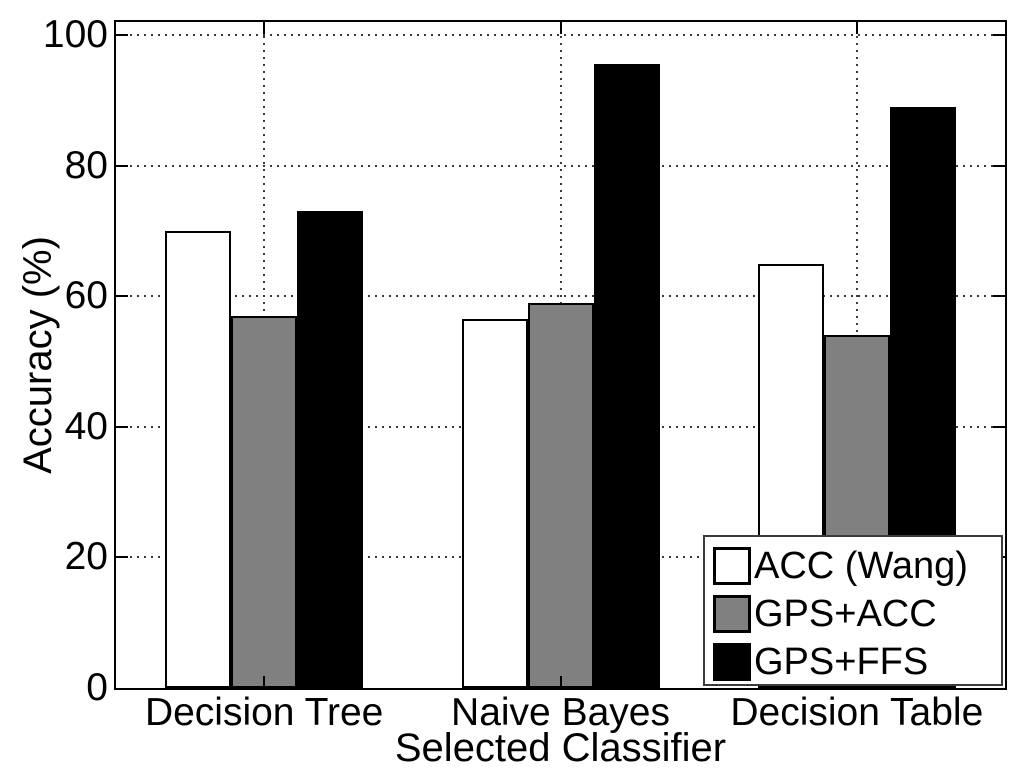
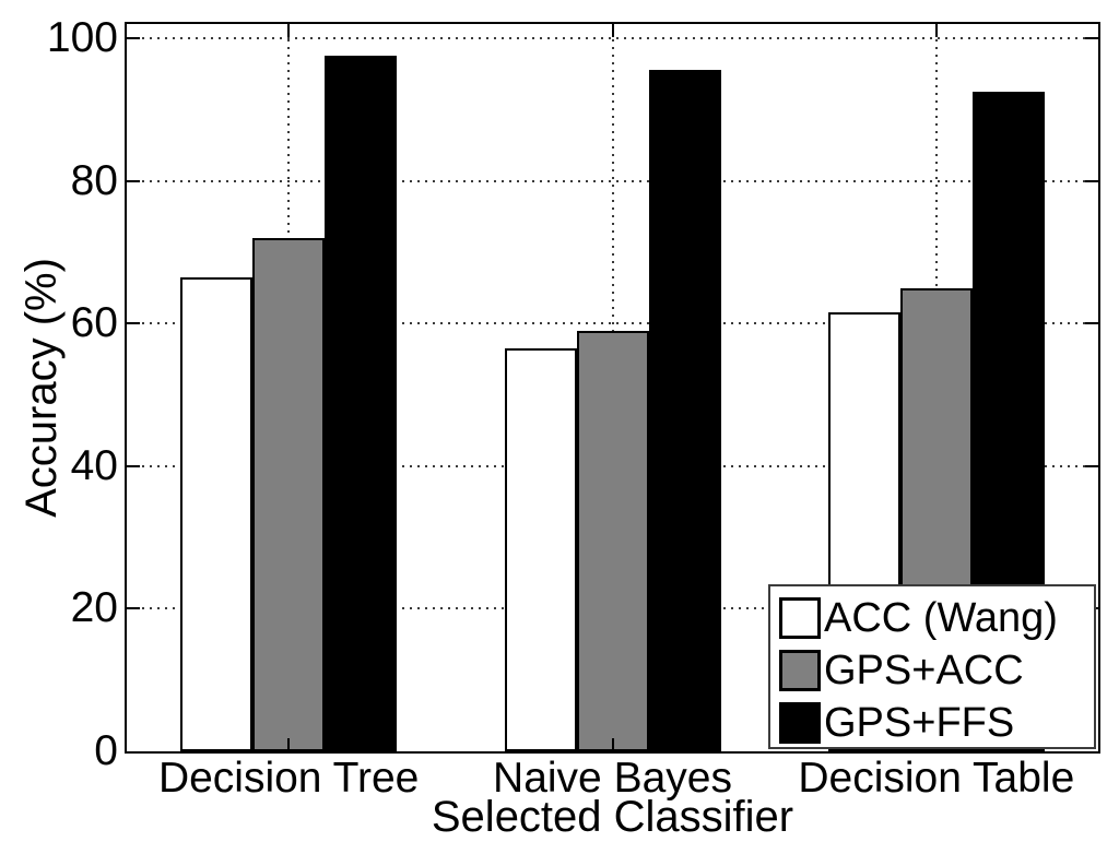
ACC (Wang)/Decision Tree: 70 -> 66
GPS+ACC/Decision Tree: 57 -> 72
GPS+FFS/Decision Tree: 73 -> 98
ACC (Wang)/Decision Table: 65 -> 62
GPS+ACC/Decision Table: 54 -> 65
GPS+FFS/Decision Table: 89 -> 92
